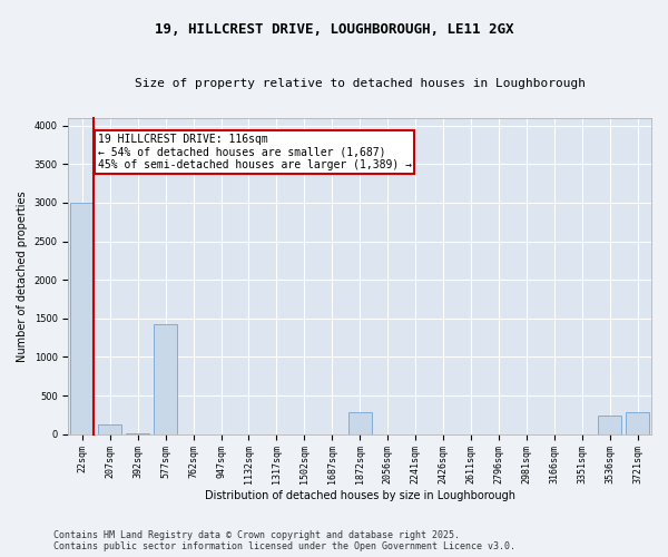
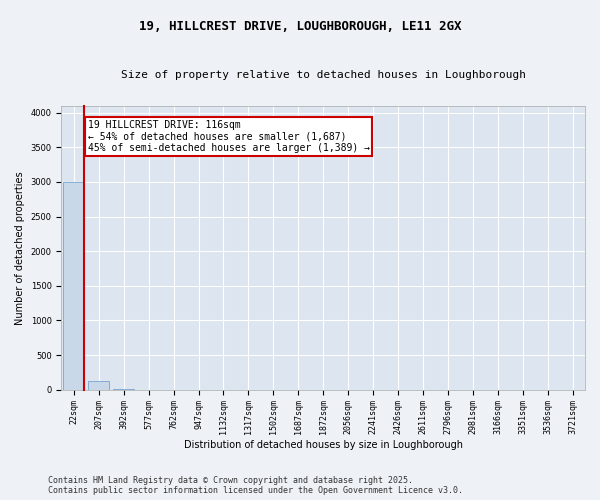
577sqm: 1420 -> 0
1872sqm: 280 -> 0
3536sqm: 240 -> 0
3721sqm: 280 -> 0
